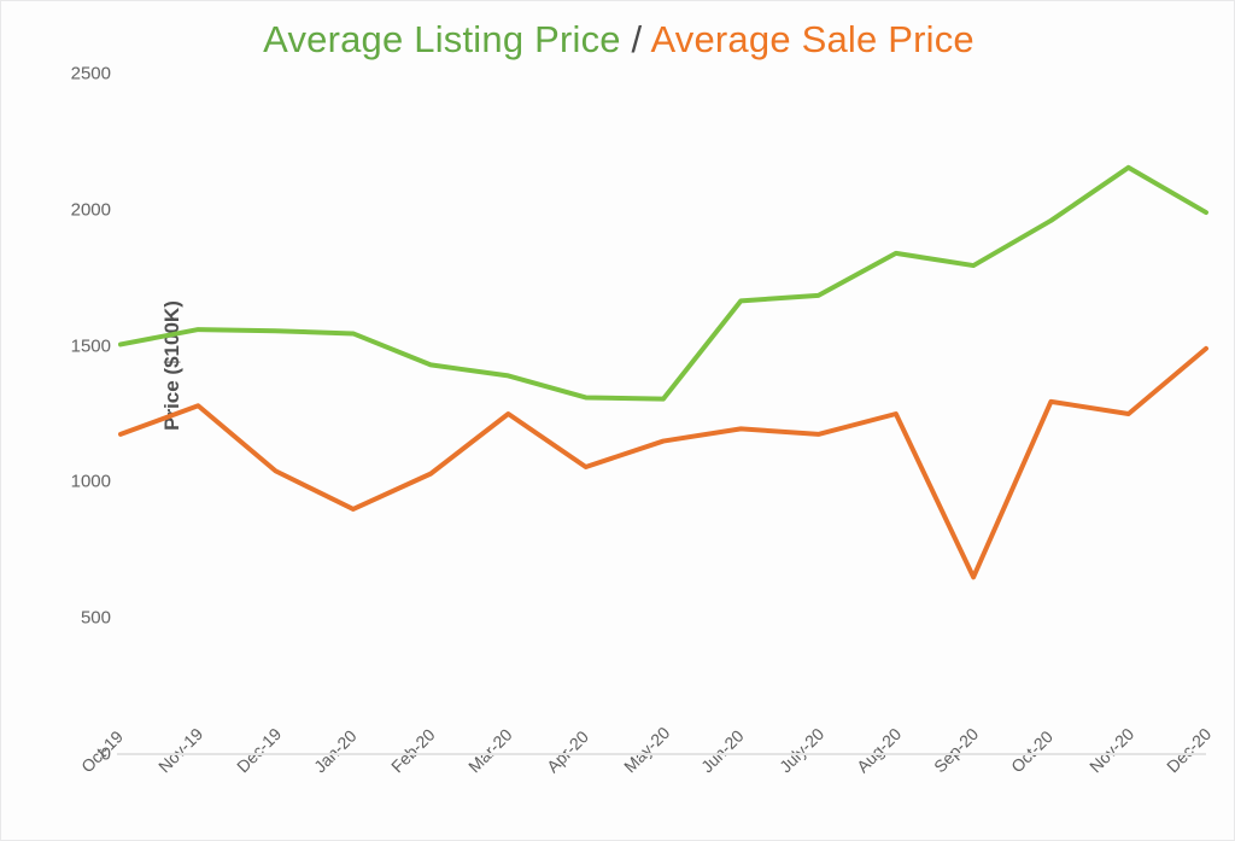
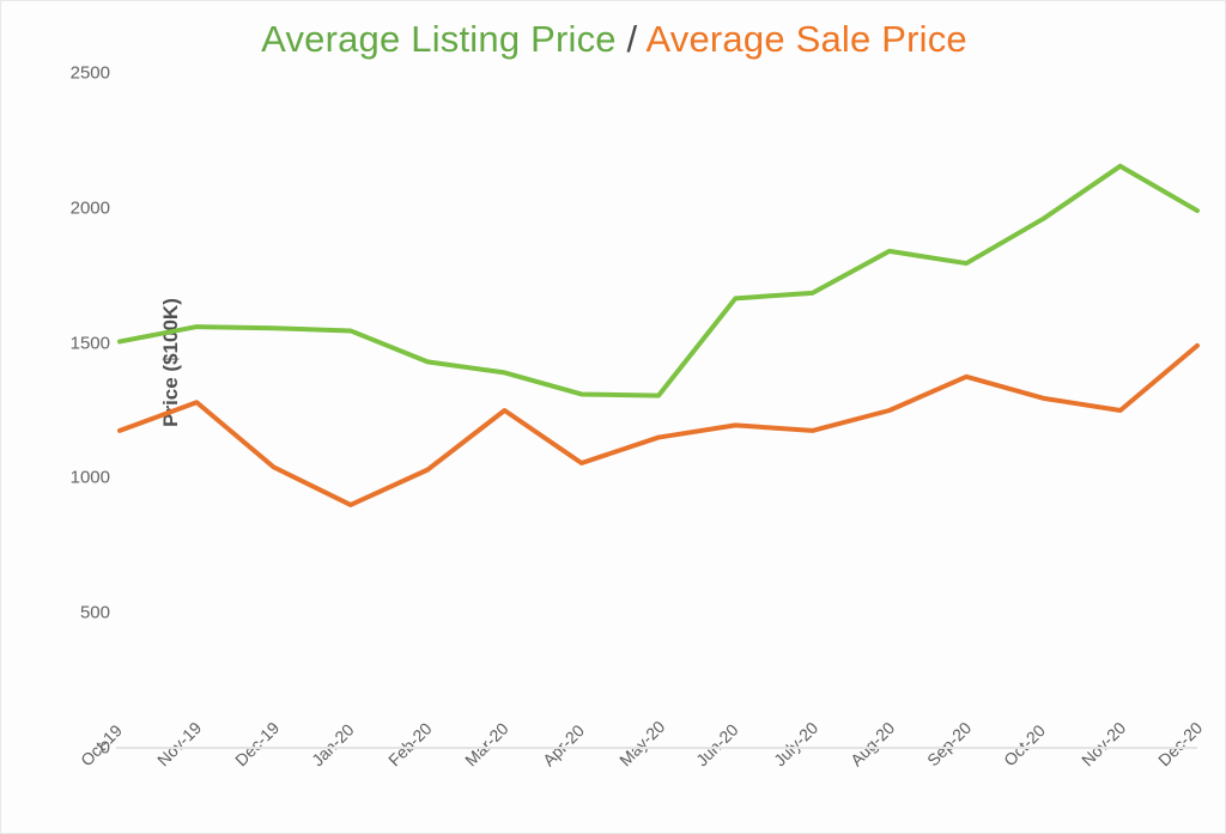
Average Sale Price/Sep-20: 650 -> 1380
